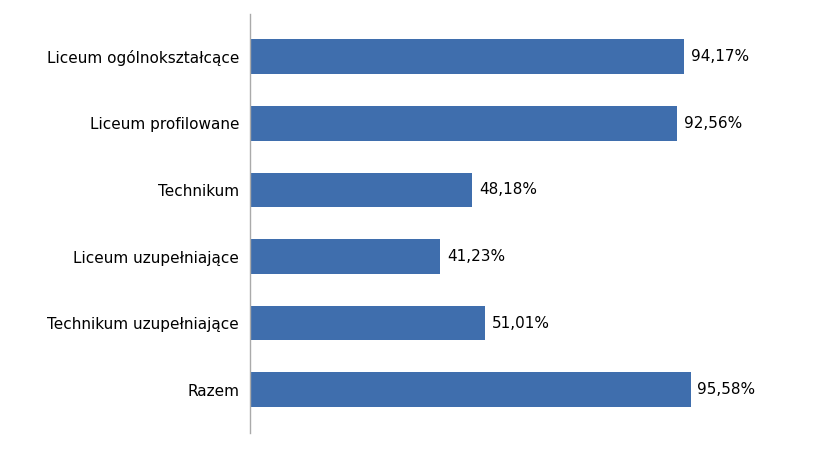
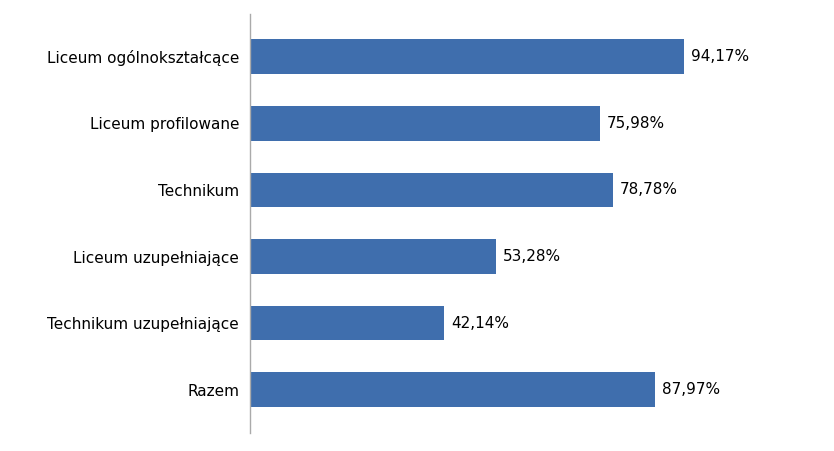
Liceum profilowane: 92,56% -> 75,98%
Technikum: 48,18% -> 78,78%
Liceum uzupełniające: 41,23% -> 53,28%
Technikum uzupełniające: 51,01% -> 42,14%
Razem: 95,58% -> 87,97%
